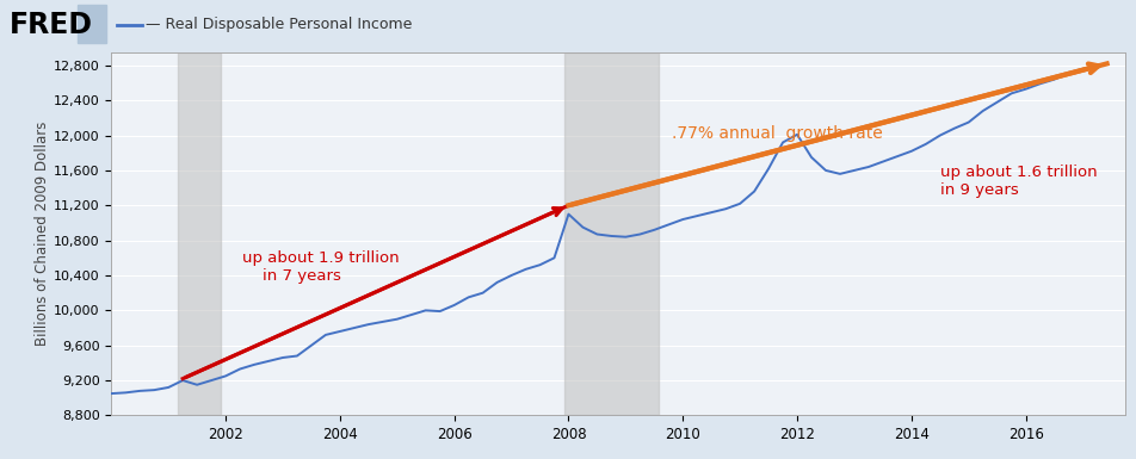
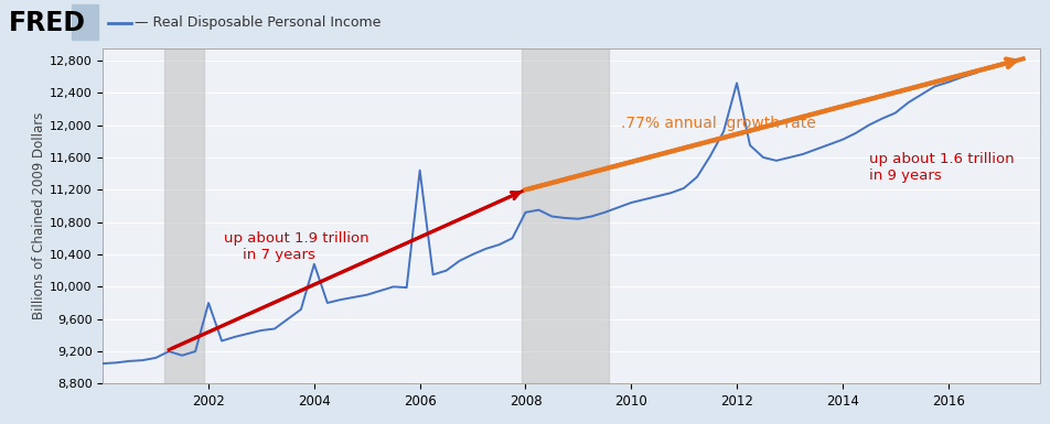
2002: 9,250 -> 9,800
2004: 9,760 -> 10,280
2006: 10,060 -> 11,440
2008: 11,100 -> 10,920
2012: 12,010 -> 12,520
